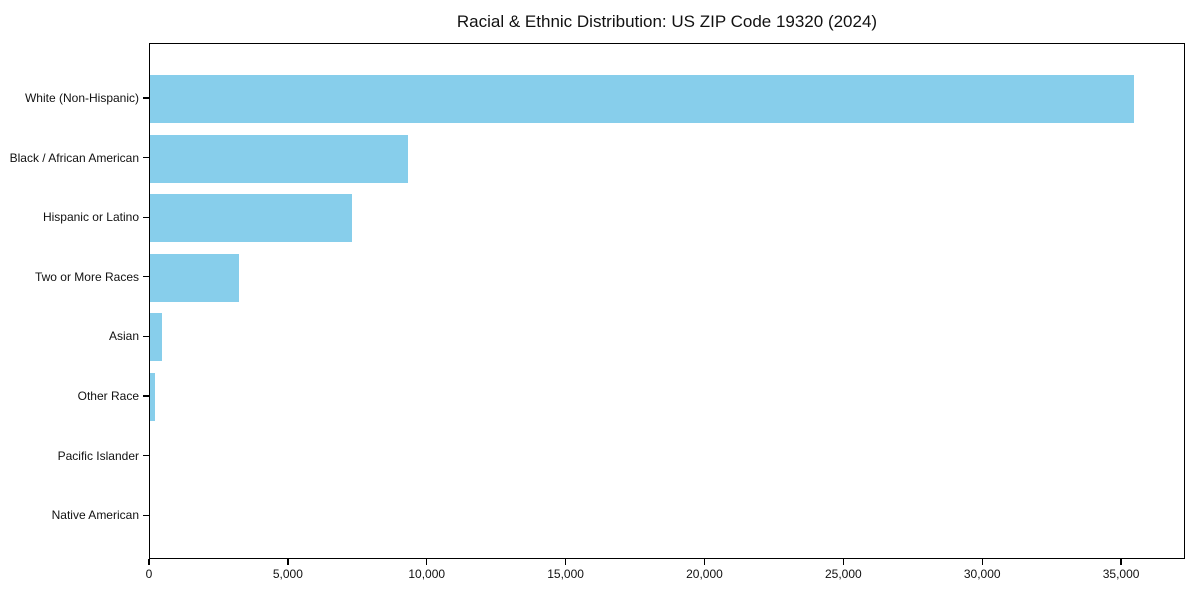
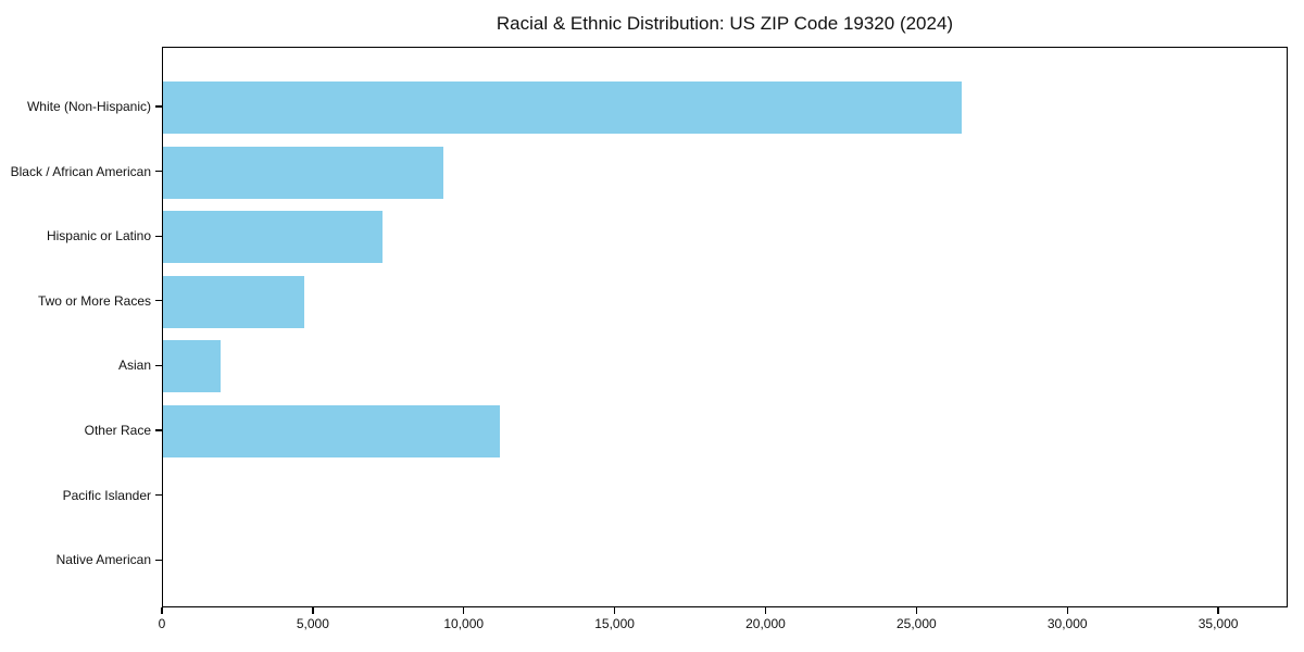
White (Non-Hispanic): 35500 -> 26500
Two or More Races: 3200 -> 4700
Asian: 400 -> 1900
Other Race: 200 -> 11200
